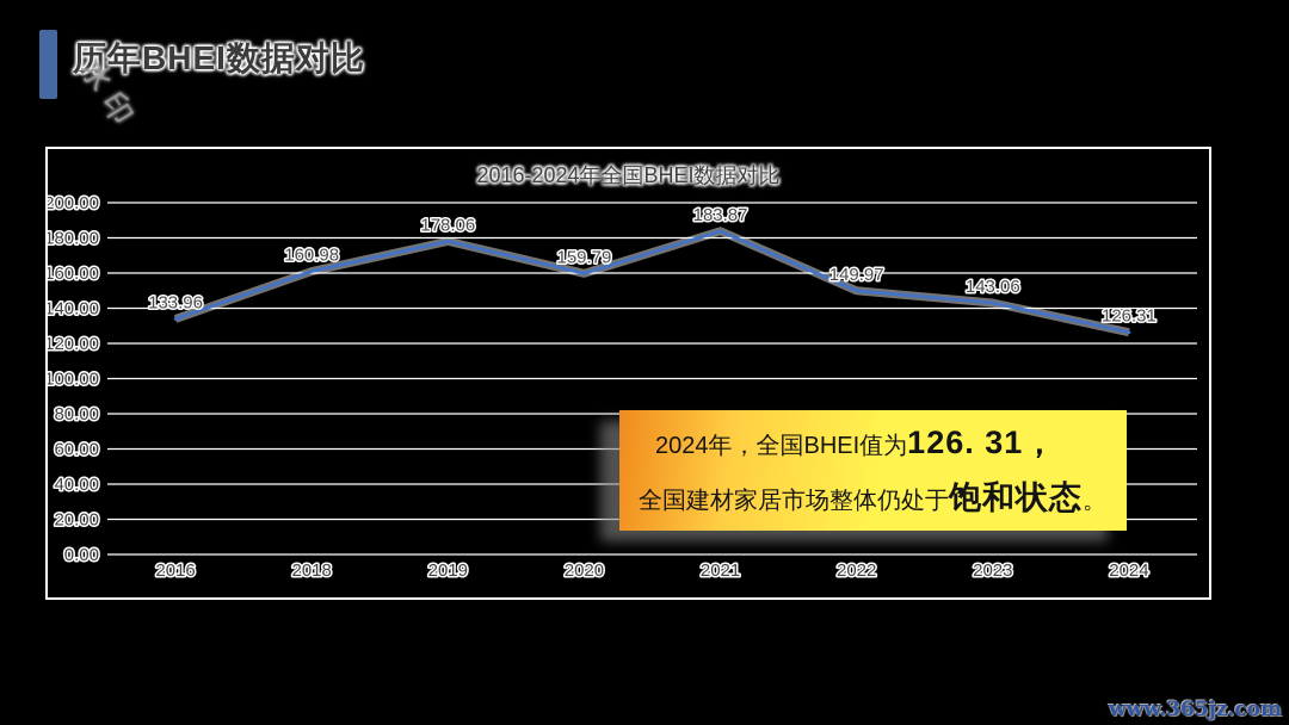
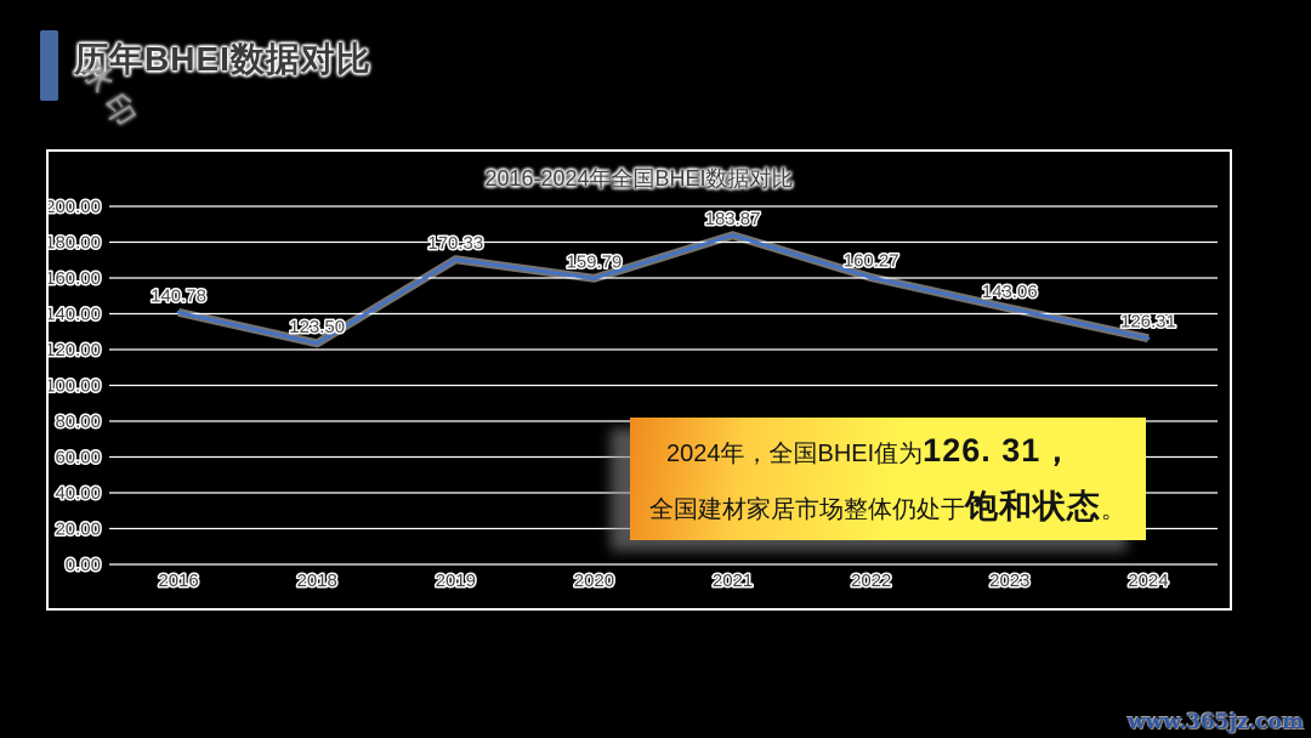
2016: 133.96 -> 140.78
2018: 160.98 -> 123.50
2019: 178.06 -> 170.33
2022: 149.97 -> 160.27
